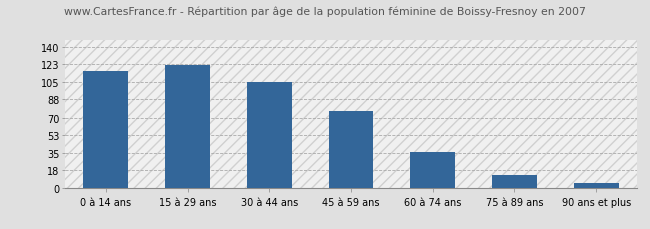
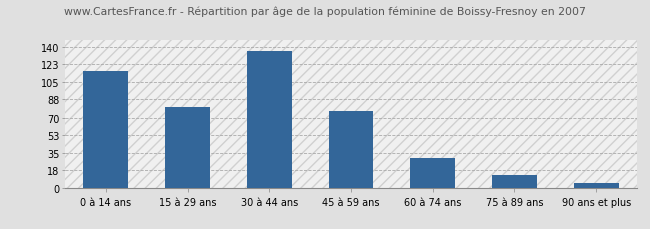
15 à 29 ans: 122 -> 80
30 à 44 ans: 105 -> 136
60 à 74 ans: 36 -> 30
